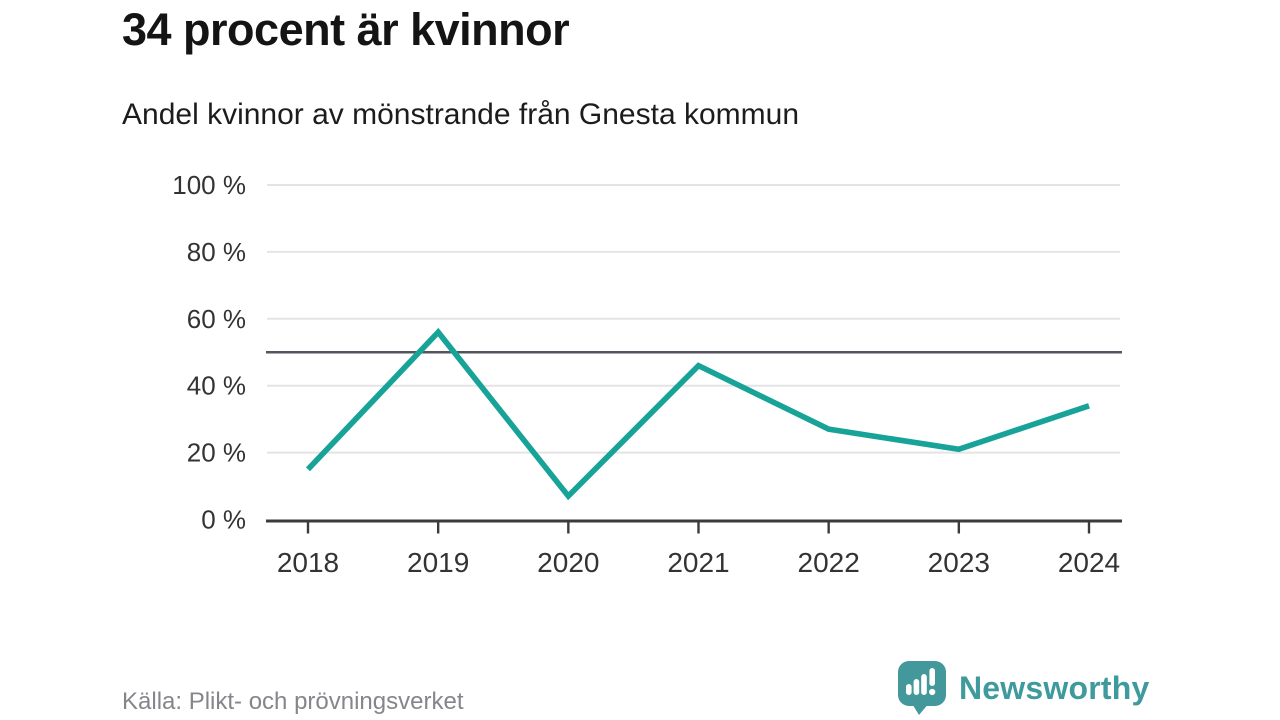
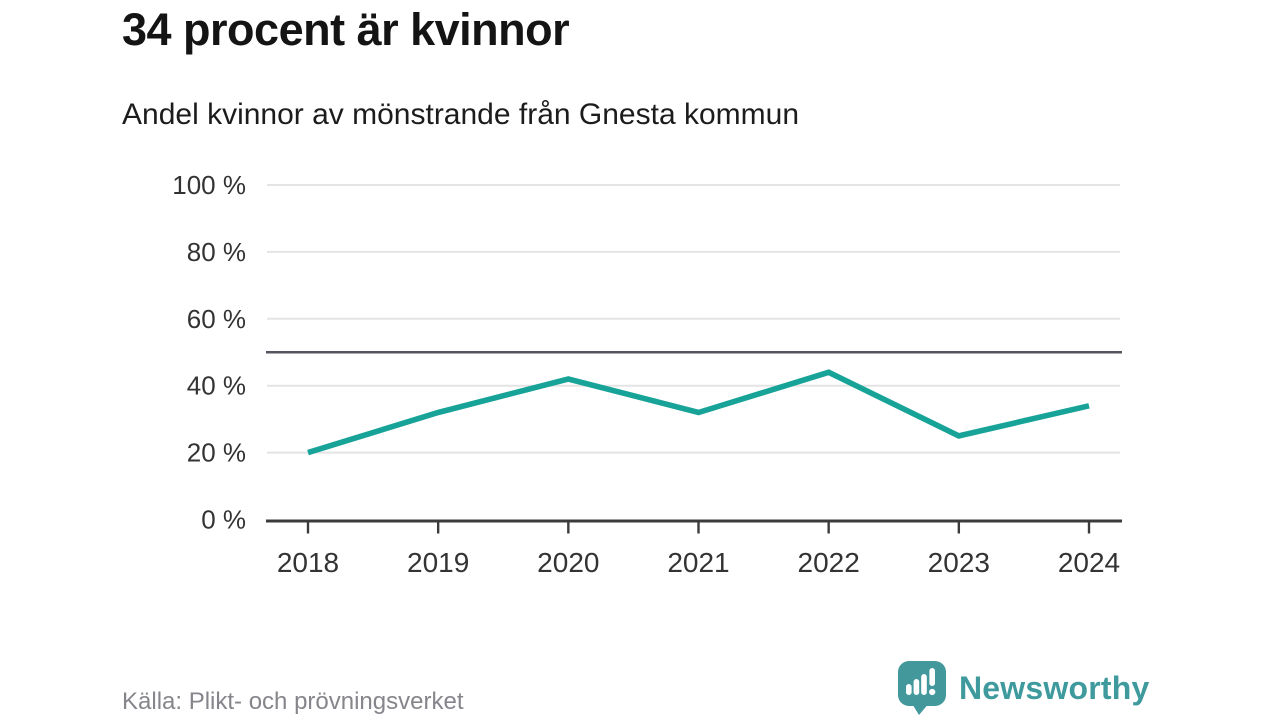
2018: 15% -> 20%
2019: 56% -> 32%
2020: 7% -> 42%
2021: 46% -> 32%
2022: 27% -> 44%
2023: 21% -> 25%
